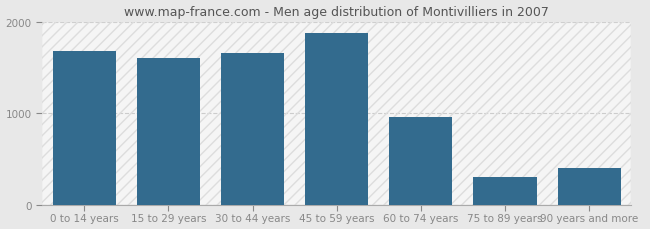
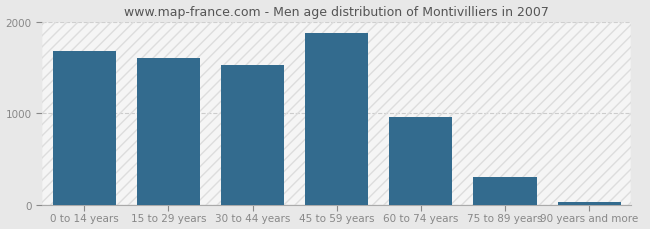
30 to 44 years: 1660 -> 1530
90 years and more: 400 -> 30
